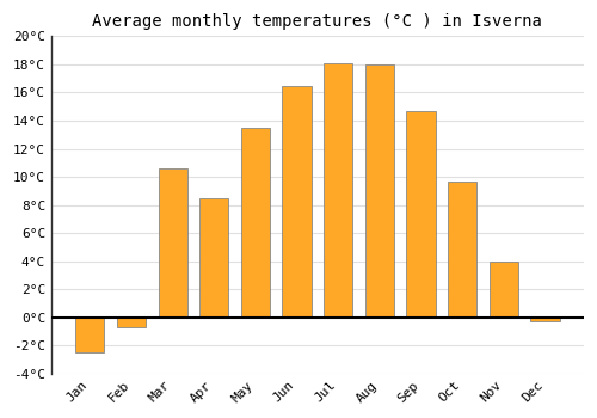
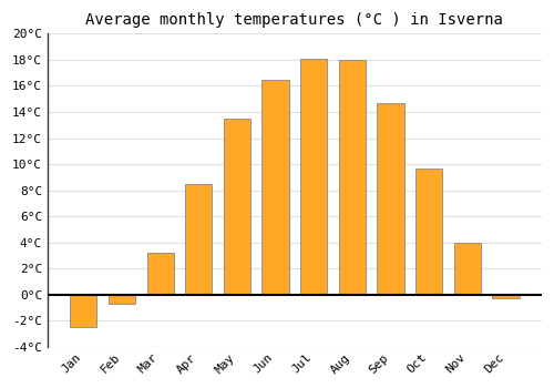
Mar: 10.6°C -> 3.2°C
